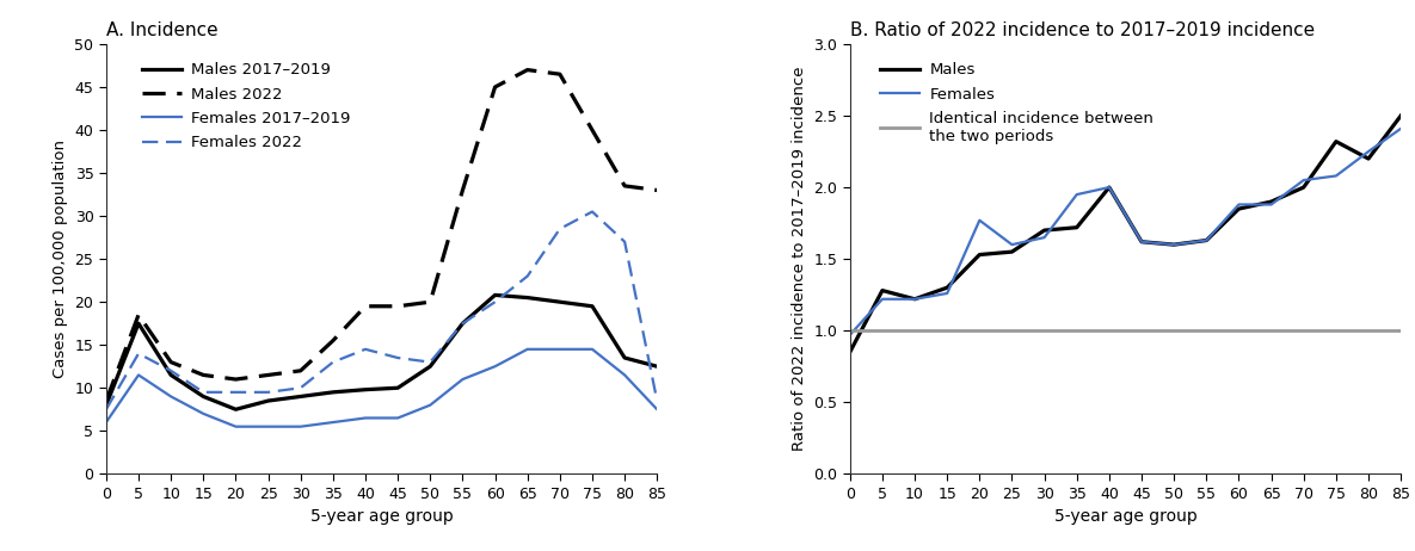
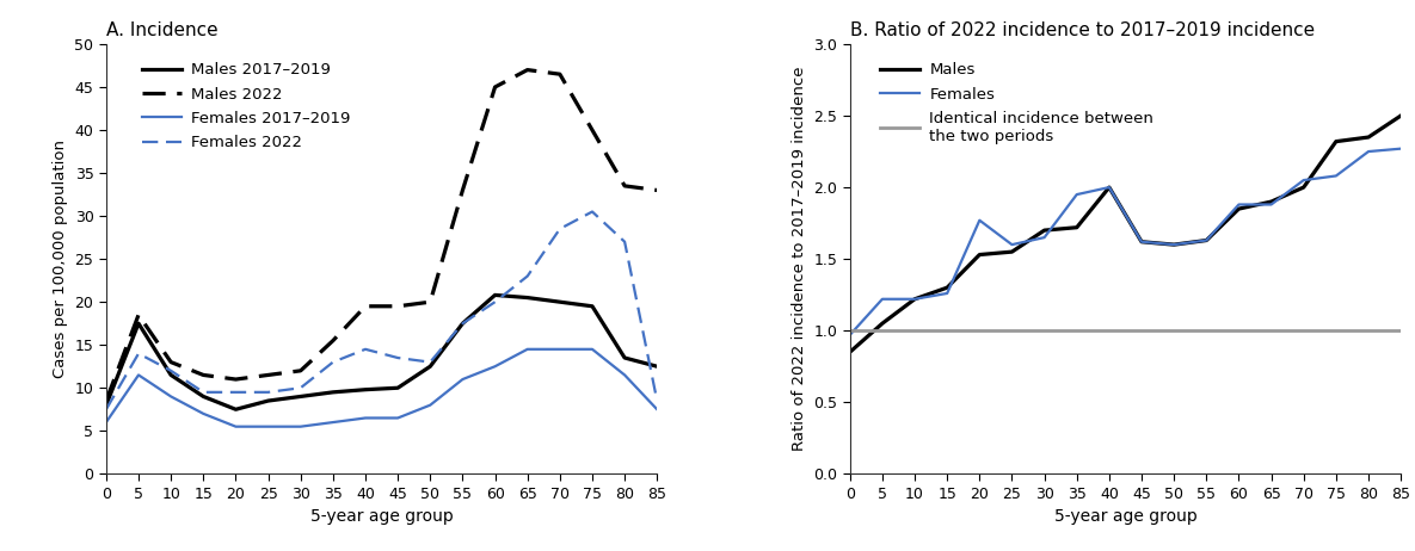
B. Ratio of 2022 incidence to 2017–2019 incidence/Males/5: 1.28 -> 1.05
B. Ratio of 2022 incidence to 2017–2019 incidence/Males/80: 2.20 -> 2.35
B. Ratio of 2022 incidence to 2017–2019 incidence/Females/85: 2.41 -> 2.27
